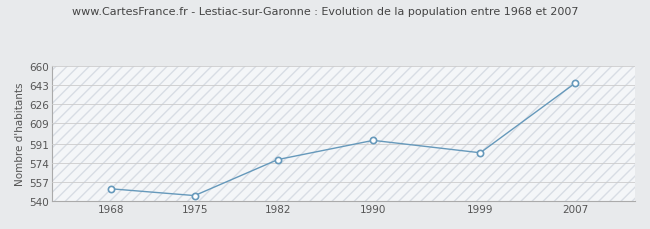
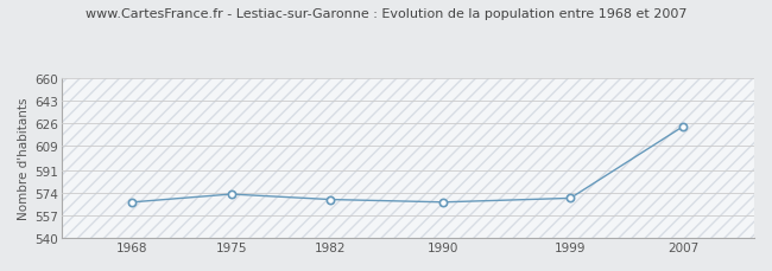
1968: 551 -> 567
1975: 545 -> 573
1982: 577 -> 569
1990: 594 -> 567
1999: 583 -> 570
2007: 645 -> 624
